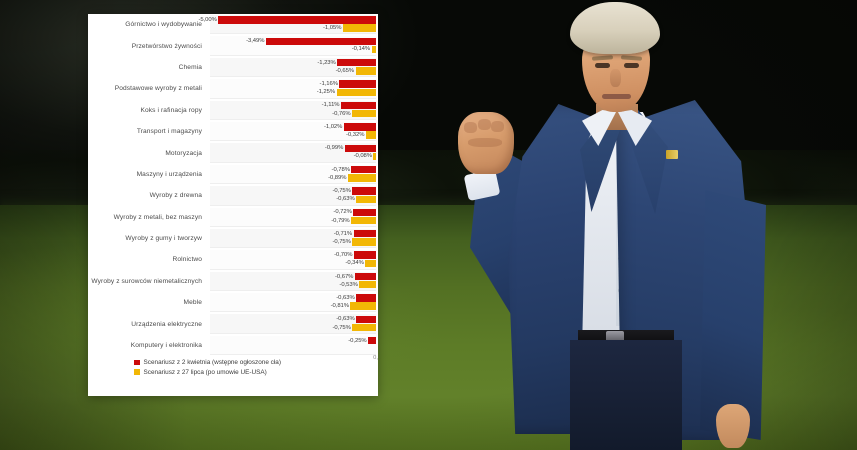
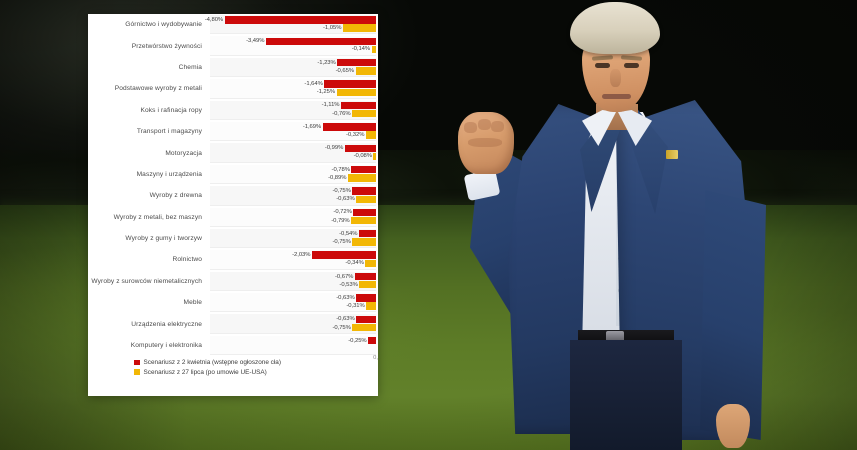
Scenariusz z 2 kwietnia (wstępne ogłoszone cła)/Górnictwo i wydobywanie: -5,00% -> -4,80%
Scenariusz z 2 kwietnia (wstępne ogłoszone cła)/Podstawowe wyroby z metali: -1,16% -> -1,64%
Scenariusz z 2 kwietnia (wstępne ogłoszone cła)/Transport i magazyny: -1,02% -> -1,69%
Scenariusz z 2 kwietnia (wstępne ogłoszone cła)/Wyroby z gumy i tworzyw: -0,71% -> -0,54%
Scenariusz z 2 kwietnia (wstępne ogłoszone cła)/Rolnictwo: -0,70% -> -2,03%
Scenariusz z 27 lipca (po umowie UE-USA)/Meble: -0,81% -> -0,31%
